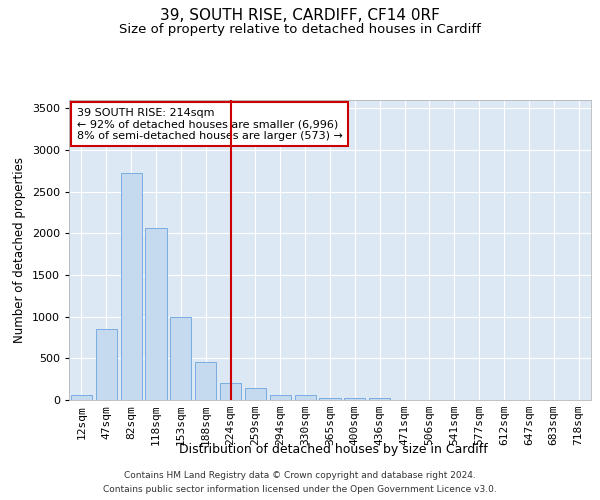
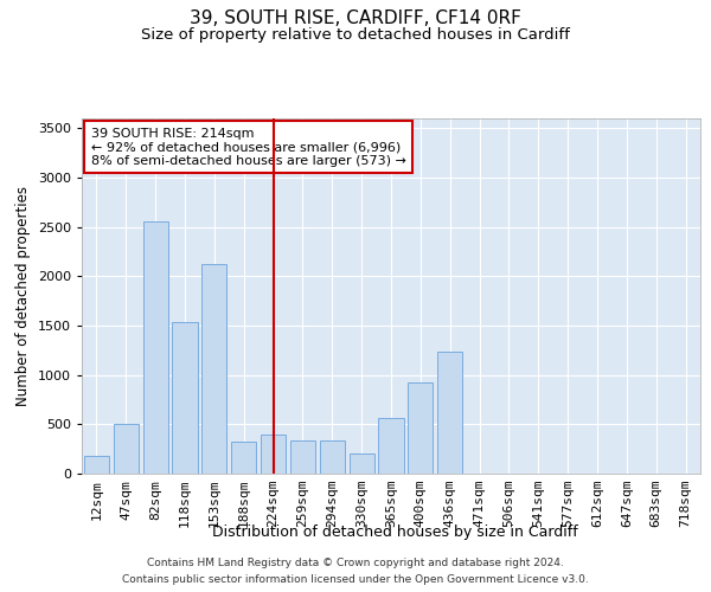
12sqm: 60 -> 180
47sqm: 850 -> 500
82sqm: 2720 -> 2560
118sqm: 2060 -> 1540
153sqm: 1000 -> 2120
188sqm: 460 -> 320
224sqm: 210 -> 400
259sqm: 150 -> 340
294sqm: 60 -> 340
330sqm: 60 -> 200
365sqm: 30 -> 560
400sqm: 20 -> 920
436sqm: 20 -> 1240
